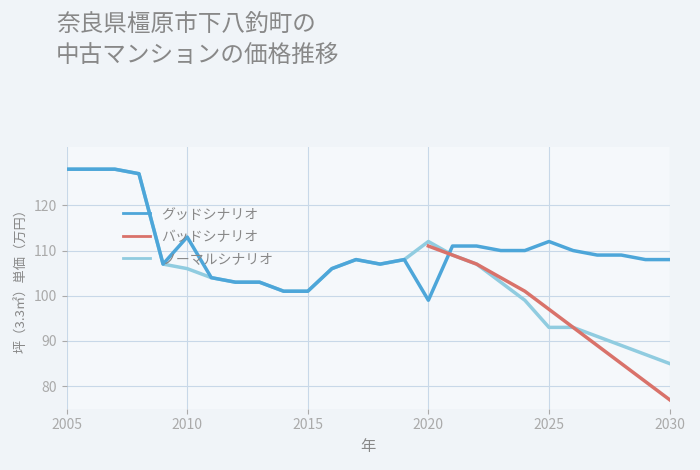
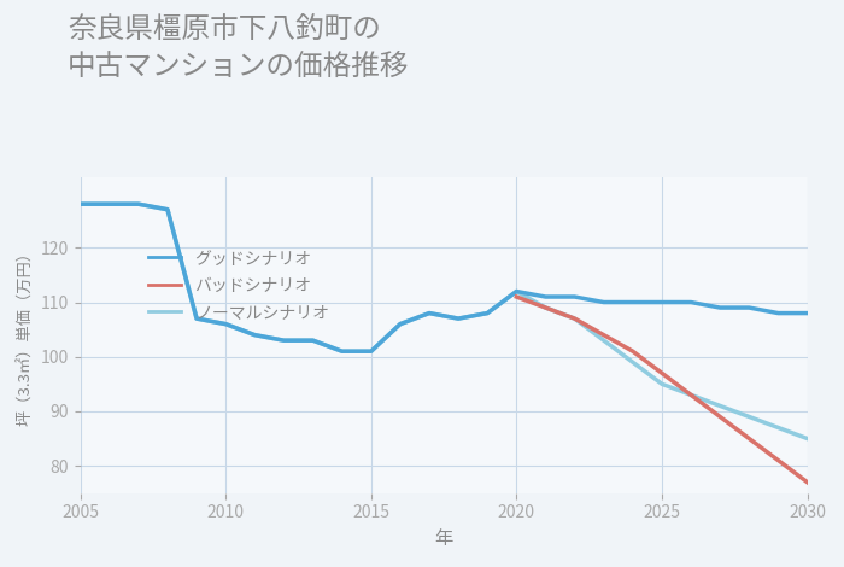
グッドシナリオ/2010: 113 -> 106
グッドシナリオ/2020: 99 -> 112
グッドシナリオ/2025: 112 -> 110
ノーマルシナリオ/2025: 93 -> 95
